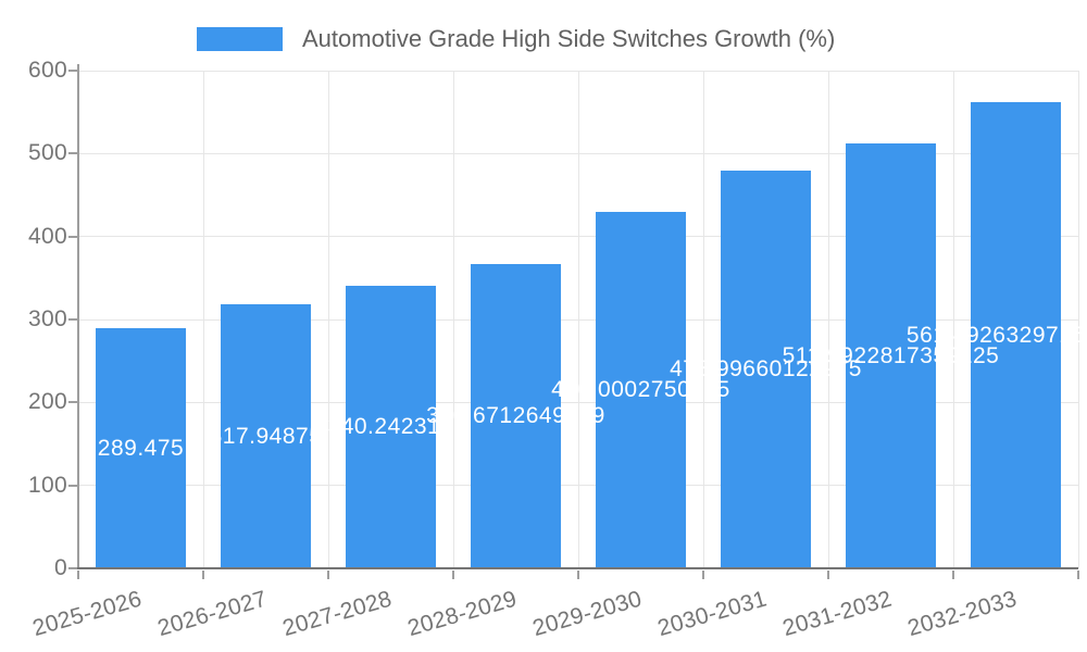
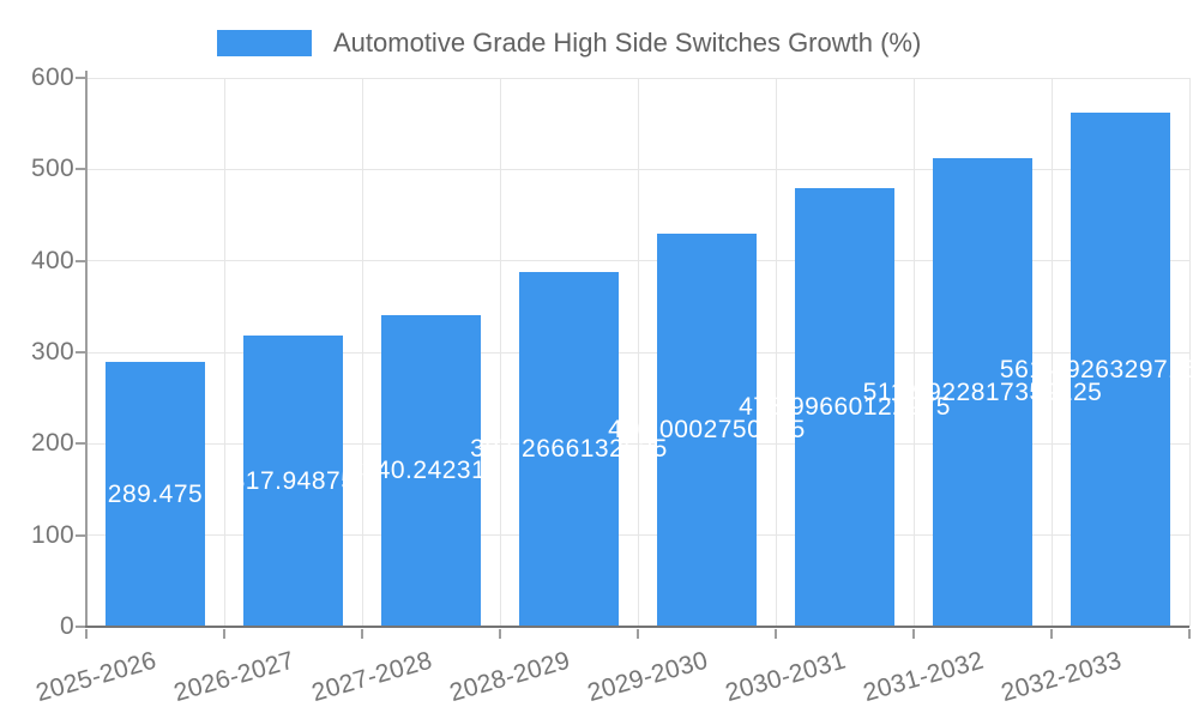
2028-2029: 366.6712649159 -> 387.2666132625
